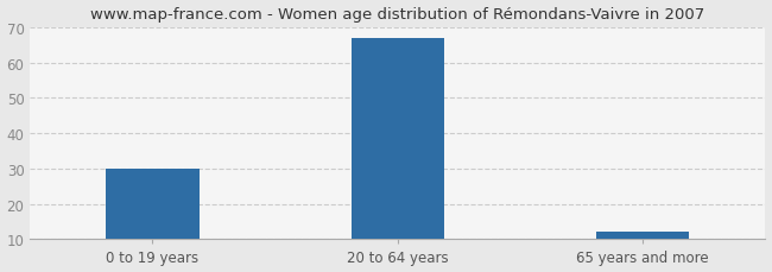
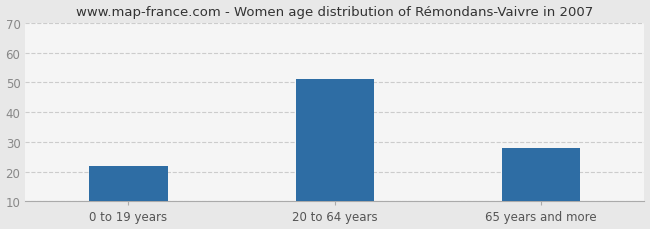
0 to 19 years: 30 -> 22
20 to 64 years: 67 -> 51
65 years and more: 12 -> 28
